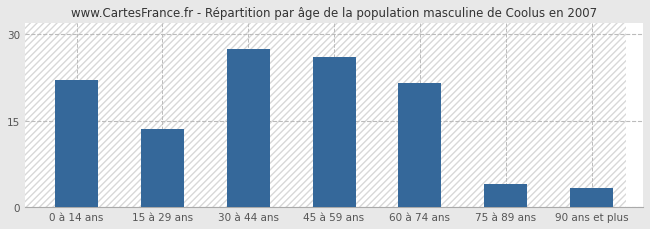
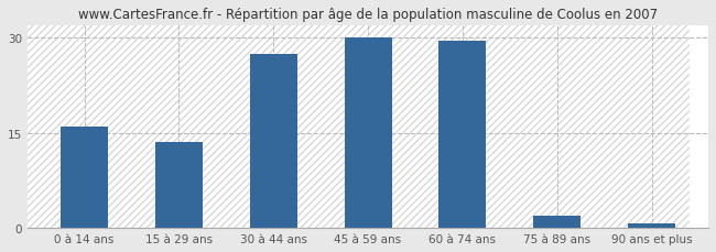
0 à 14 ans: 22.0 -> 16.0
45 à 59 ans: 26.0 -> 30.0
60 à 74 ans: 21.6 -> 29.5
75 à 89 ans: 4.0 -> 2.0
90 ans et plus: 3.4 -> 0.7
